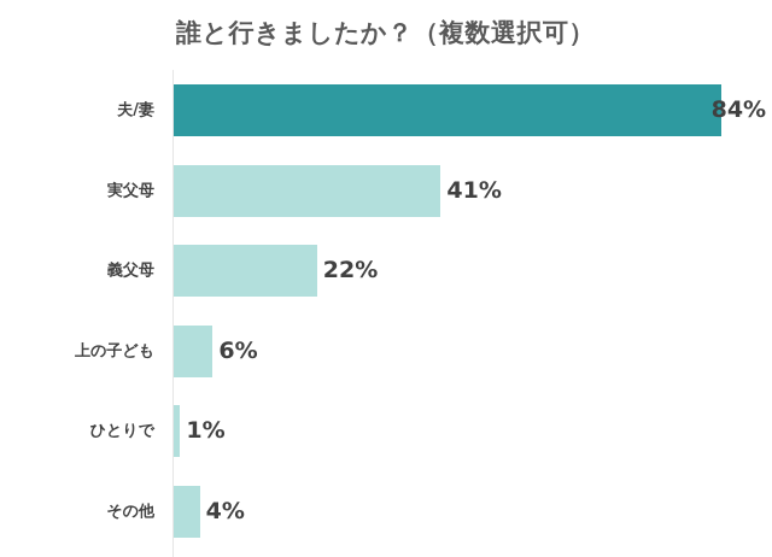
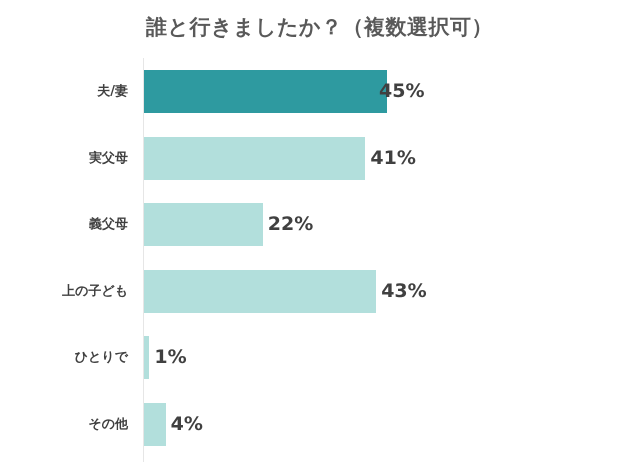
夫/妻: 84% -> 45%
上の子ども: 6% -> 43%
